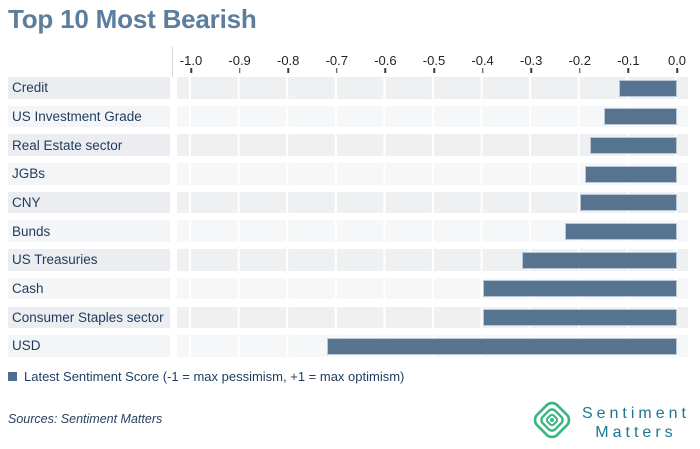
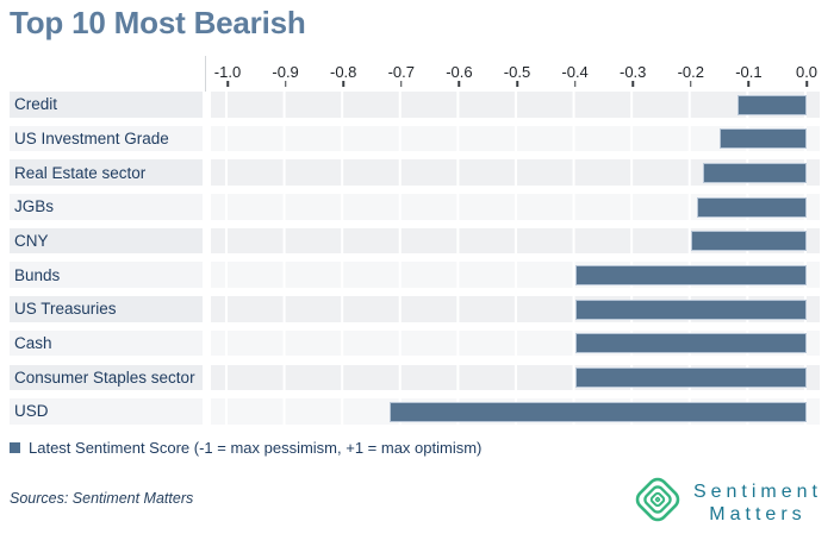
Bunds: -0.23 -> -0.40
US Treasuries: -0.32 -> -0.40
